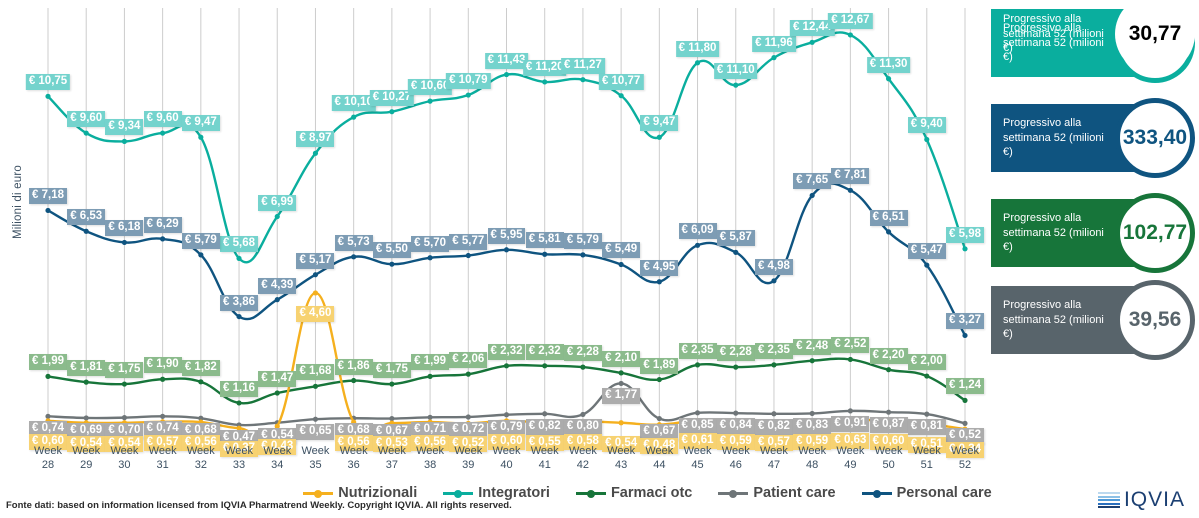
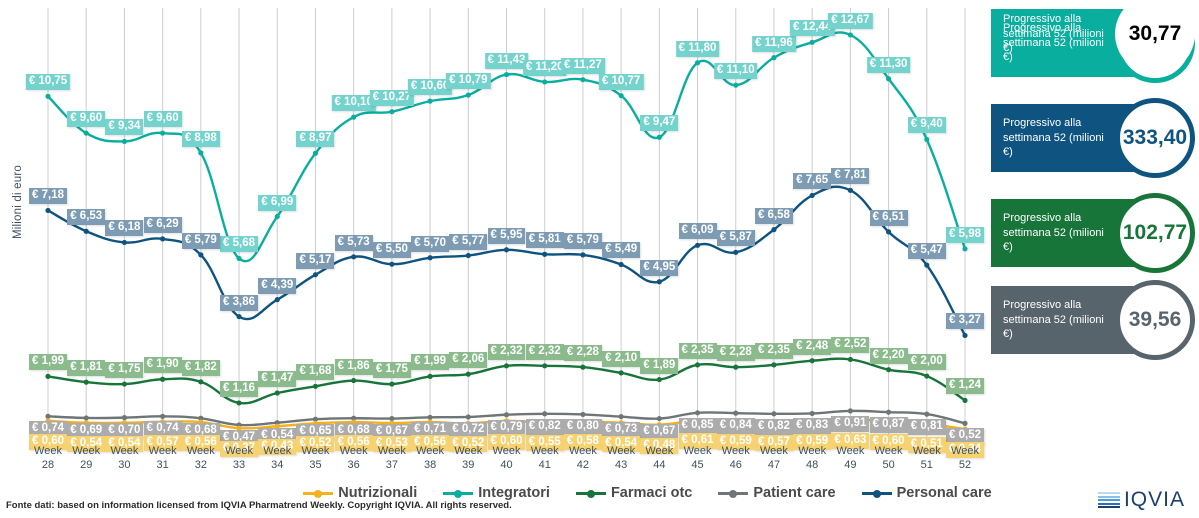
Integratori/Week 32: 9,47 -> 8,98
Nutrizionali/Week 35: 4,60 -> 0,52
Patient care/Week 43: 1,77 -> 0,73
Personal care/Week 47: 4,98 -> 6,58
